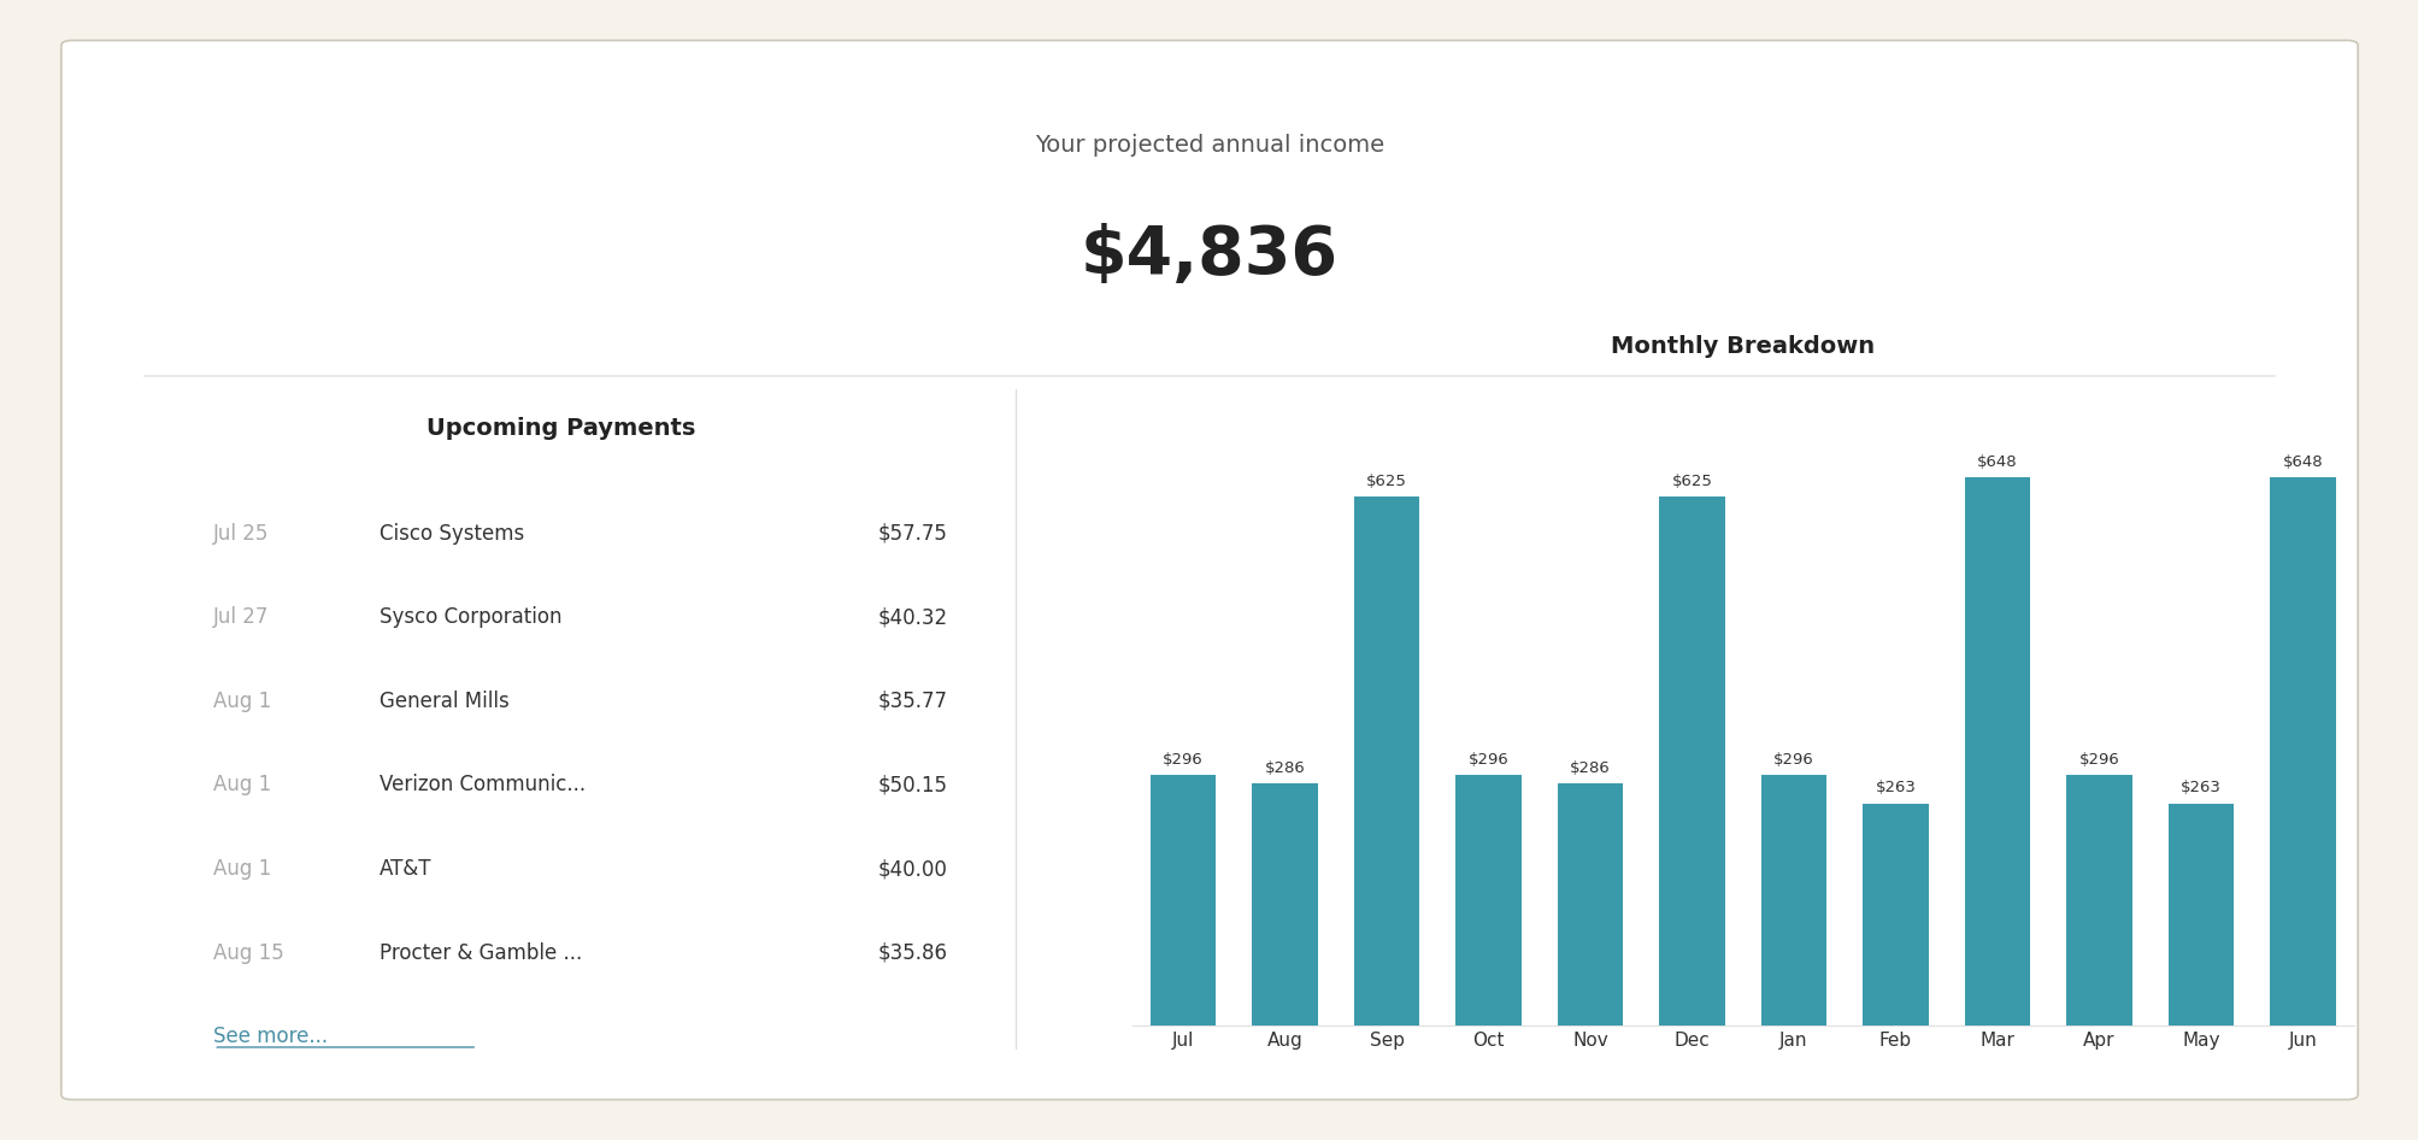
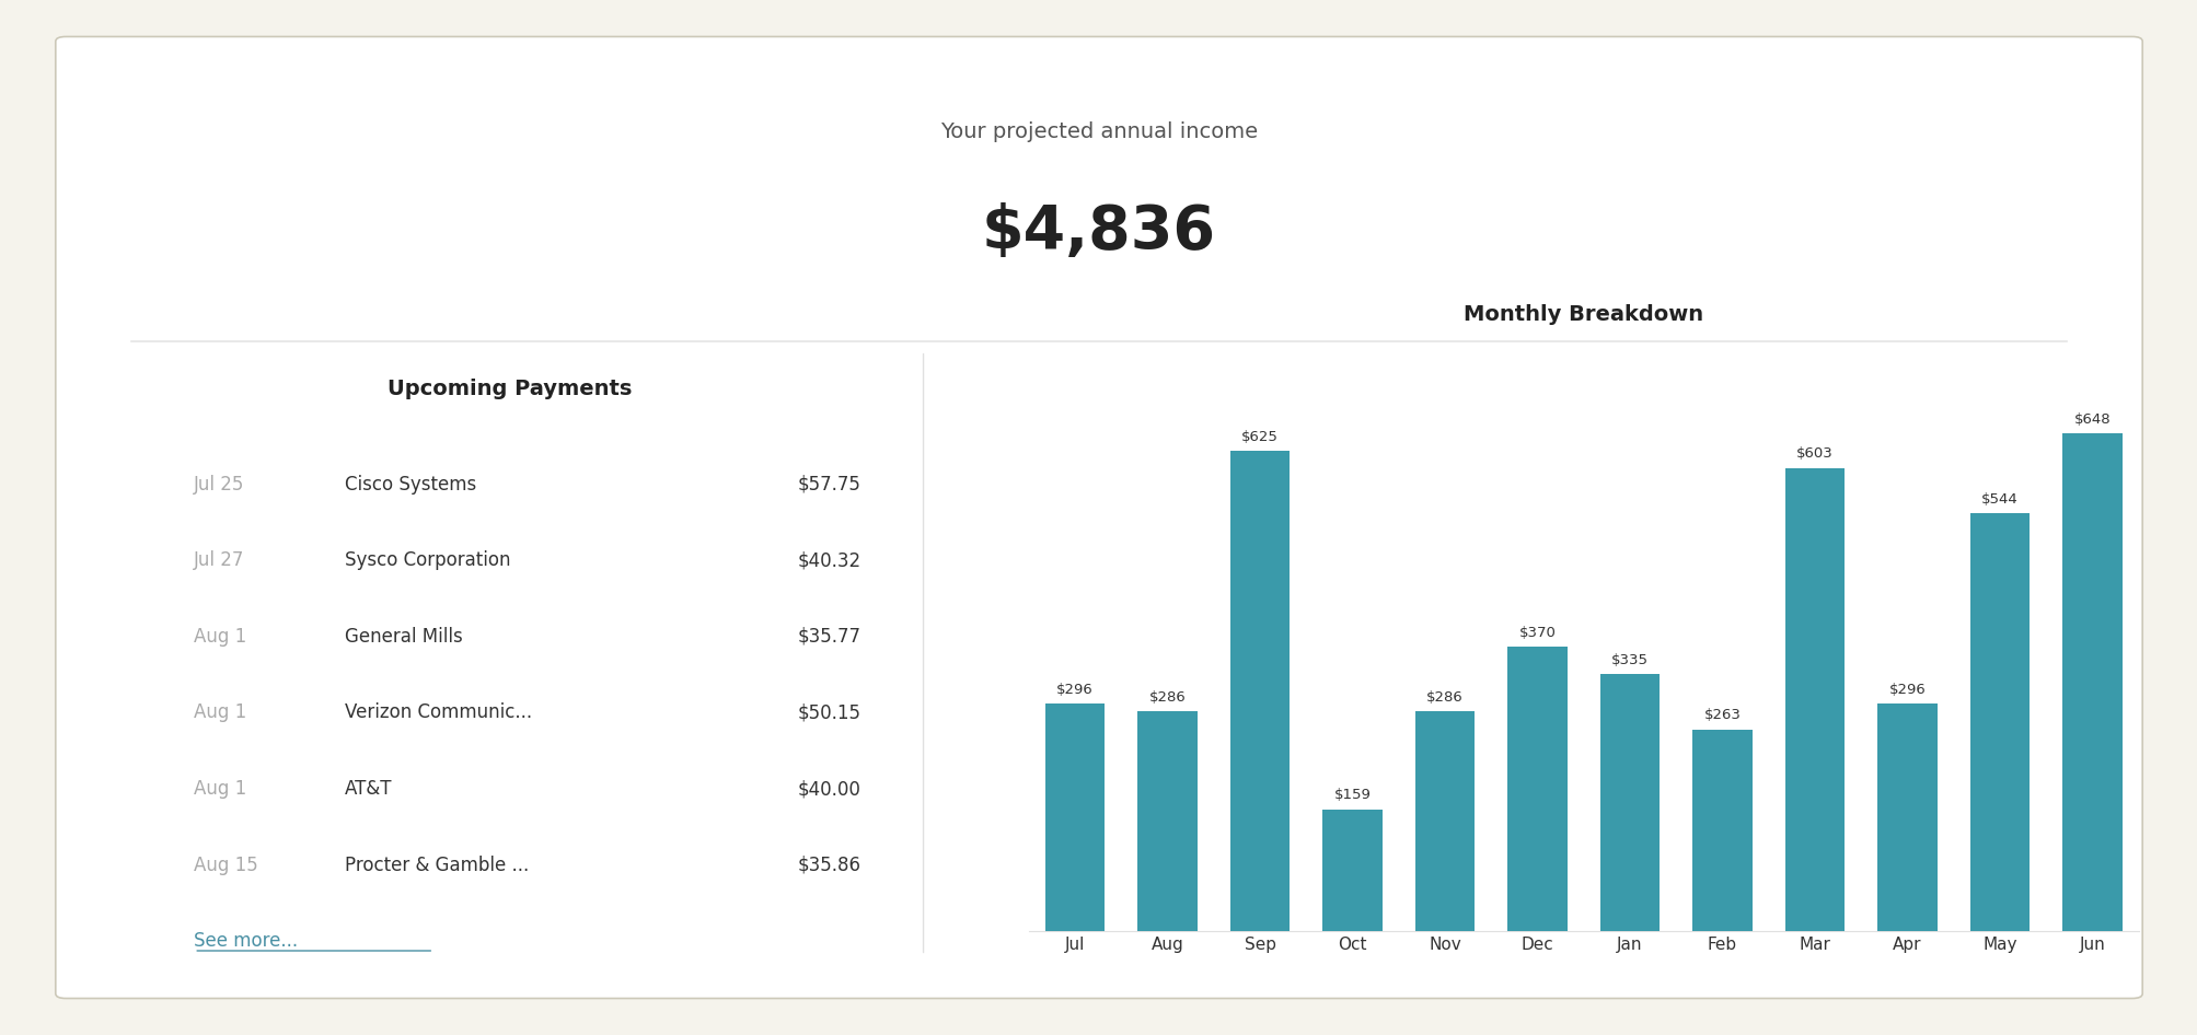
Oct: $296 -> $159
Dec: $625 -> $370
Jan: $296 -> $335
Mar: $648 -> $603
May: $263 -> $544
